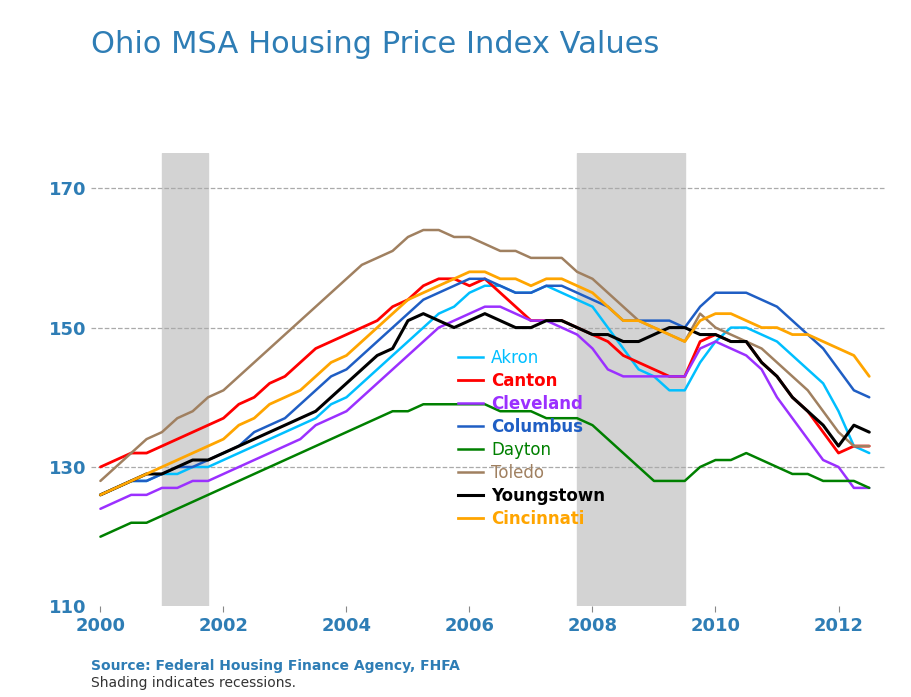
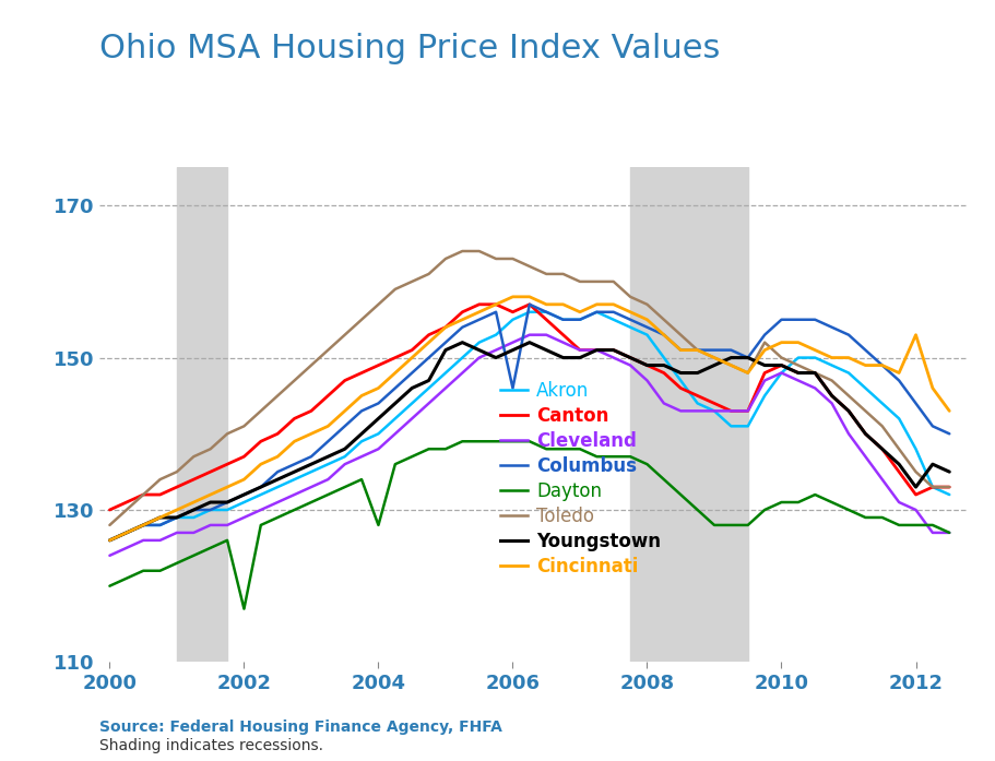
Dayton/2002: 127 -> 117
Dayton/2004: 135 -> 128
Columbus/2006: 157 -> 146
Cincinnati/2012: 147 -> 153
